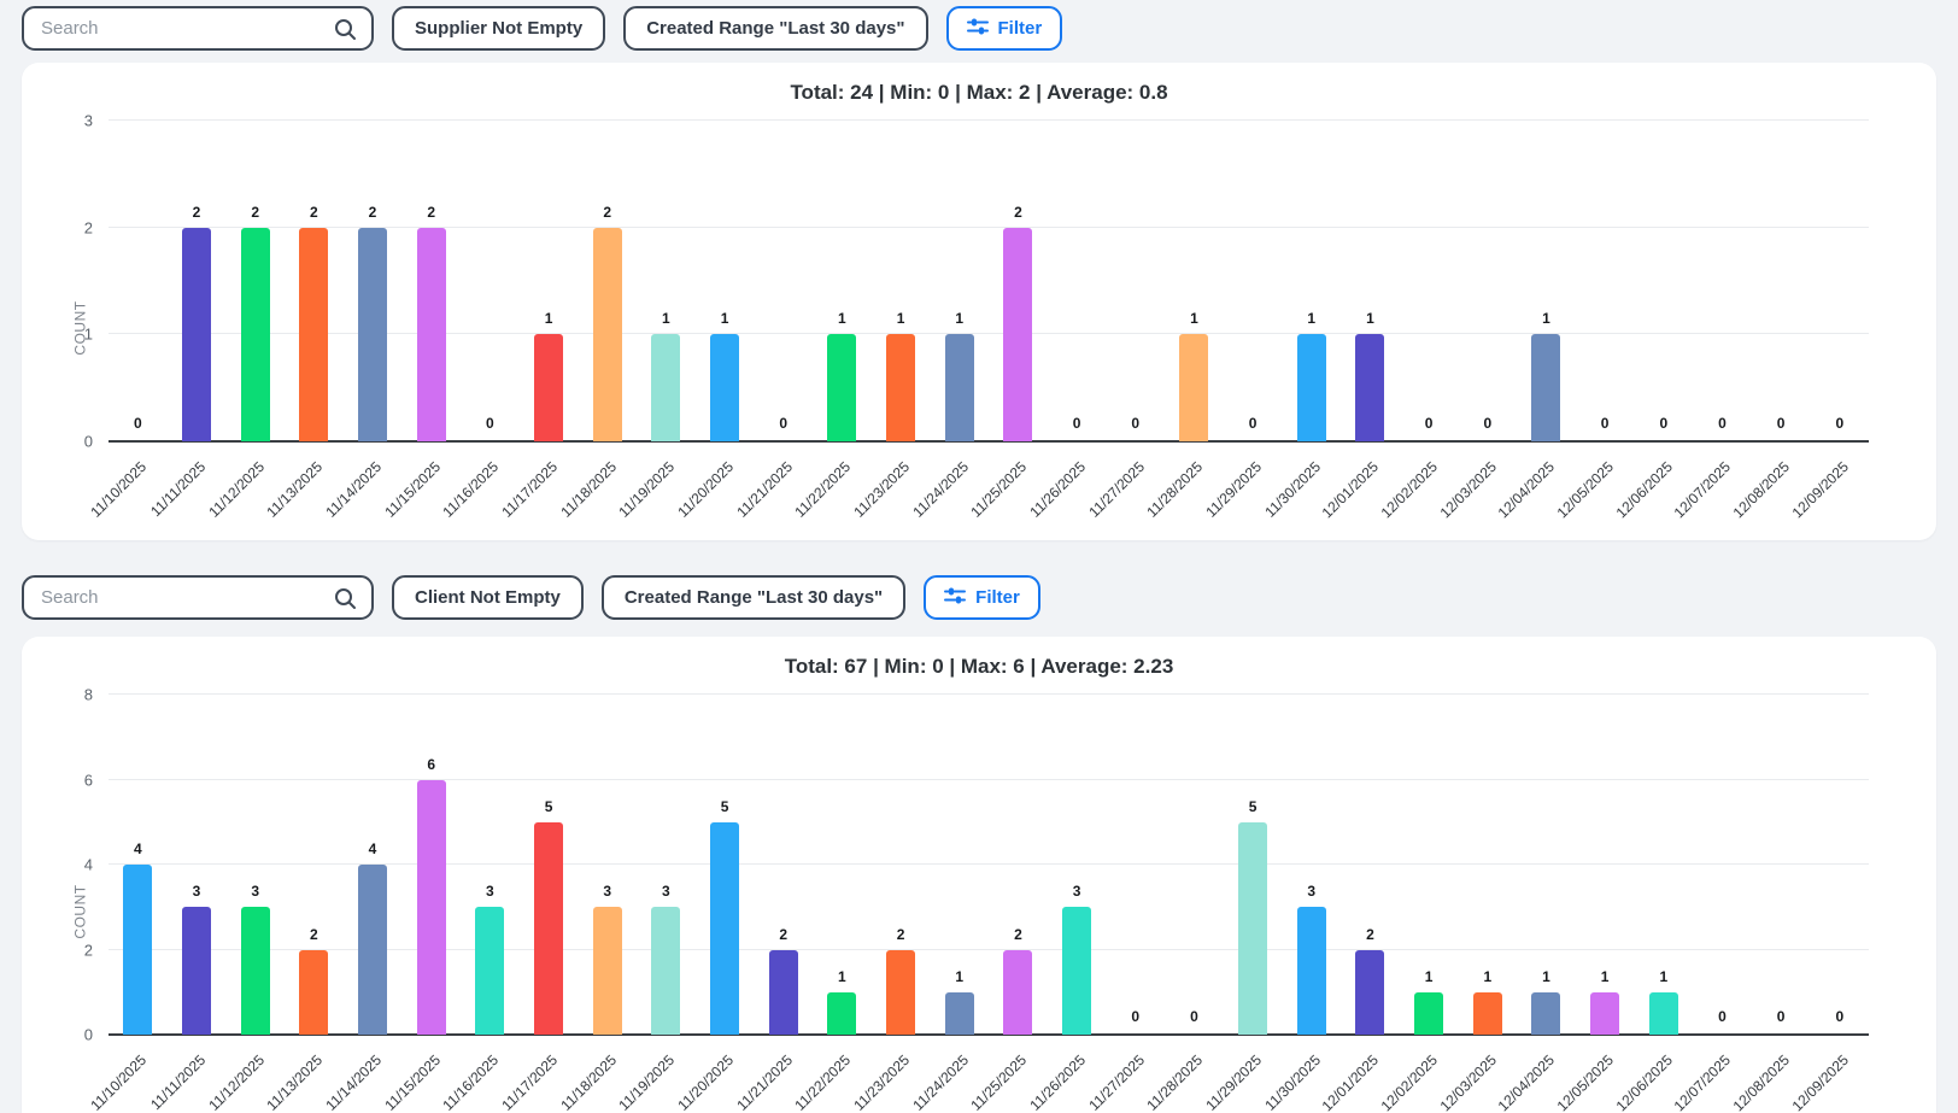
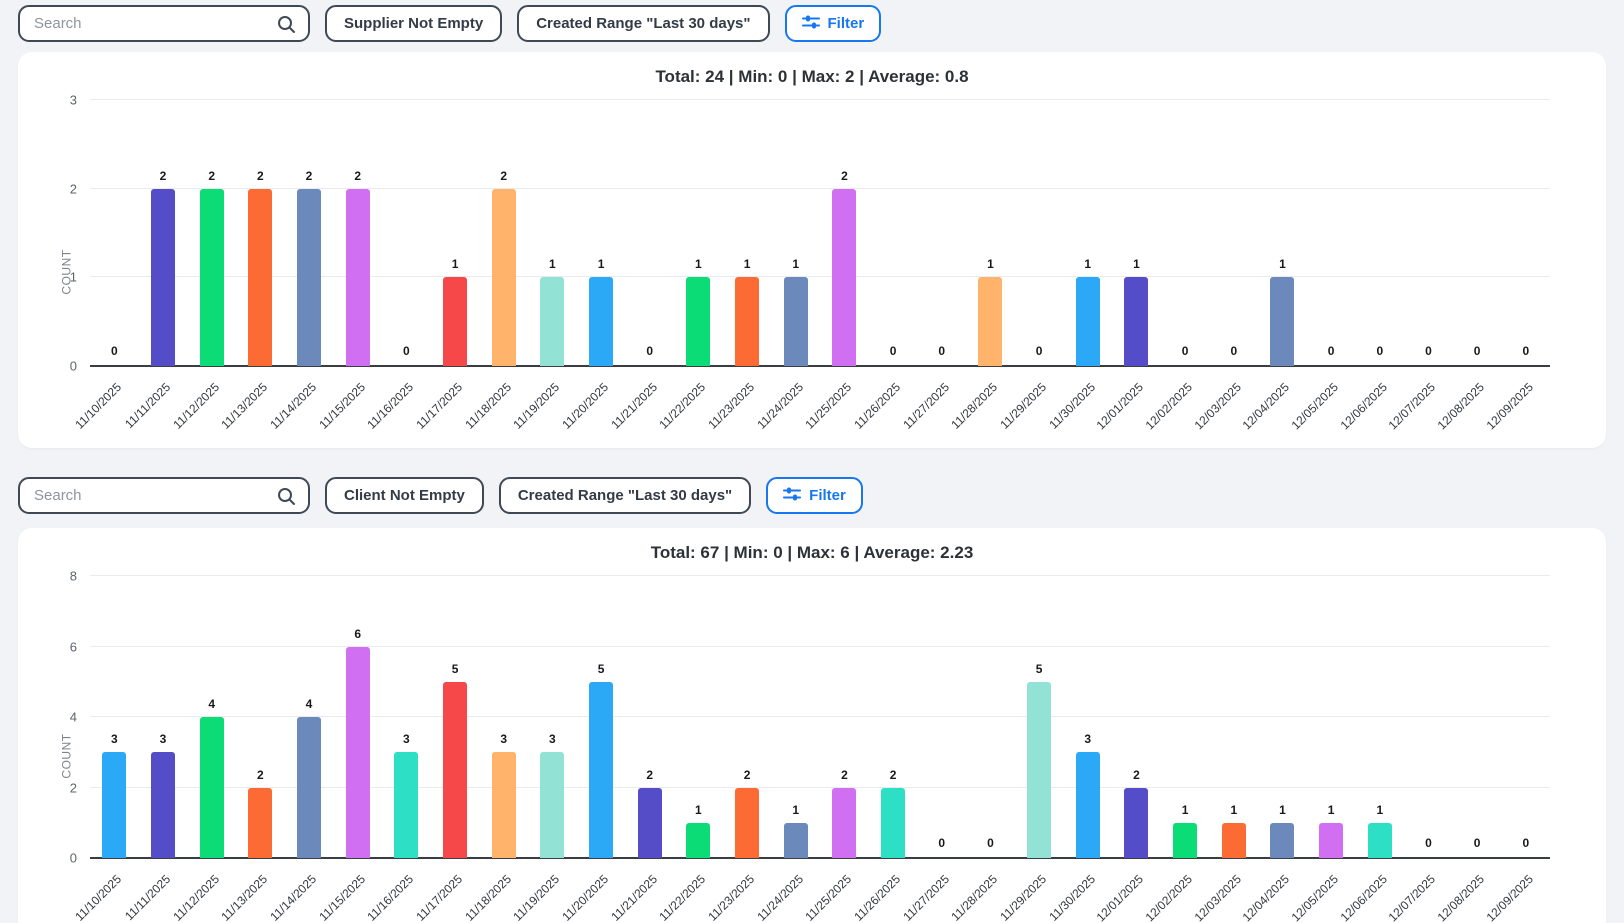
Total: 67 | Min: 0 | Max: 6 | Average: 2.23/11/10/2025: 4 -> 3
Total: 67 | Min: 0 | Max: 6 | Average: 2.23/11/12/2025: 3 -> 4
Total: 67 | Min: 0 | Max: 6 | Average: 2.23/11/26/2025: 3 -> 2
